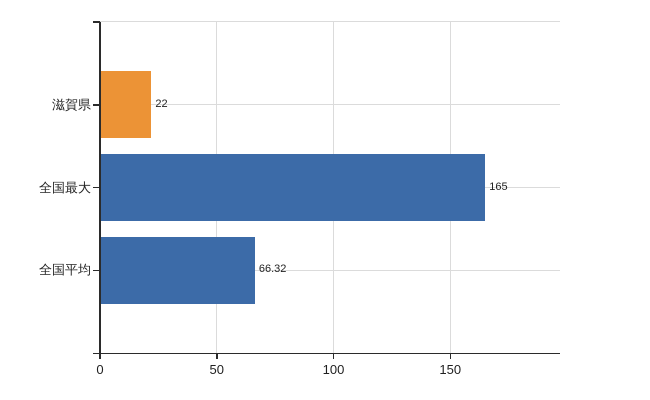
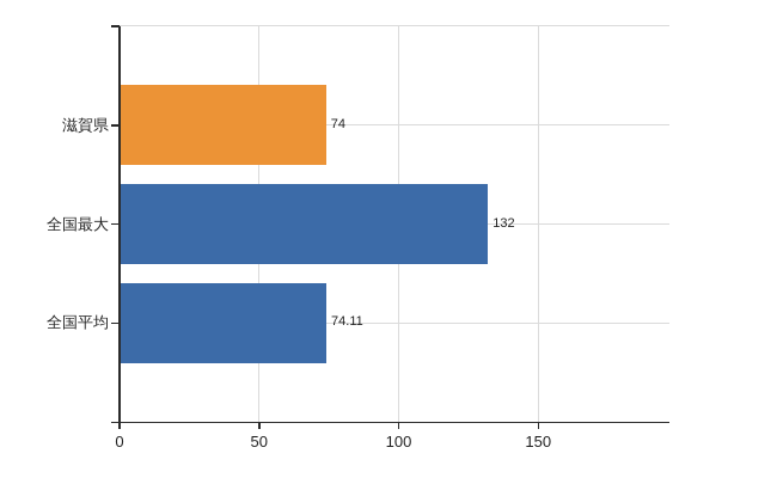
滋賀県: 22 -> 74
全国最大: 165 -> 132
全国平均: 66.32 -> 74.11
